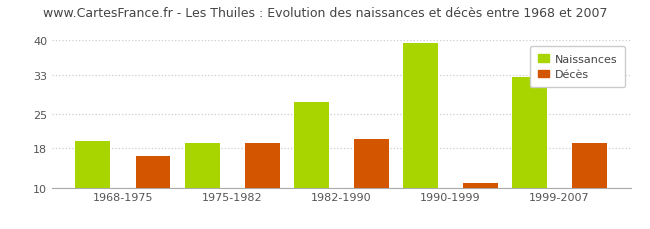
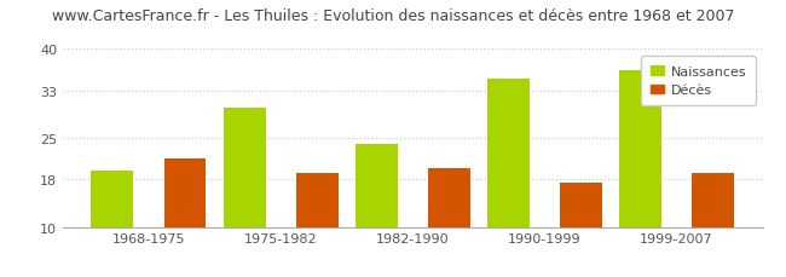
Décès/1968-1975: 16.5 -> 21.5
Naissances/1975-1982: 19.0 -> 30.0
Naissances/1982-1990: 27.5 -> 24.0
Naissances/1990-1999: 39.5 -> 35.0
Décès/1990-1999: 11.0 -> 17.5
Naissances/1999-2007: 32.5 -> 36.5
